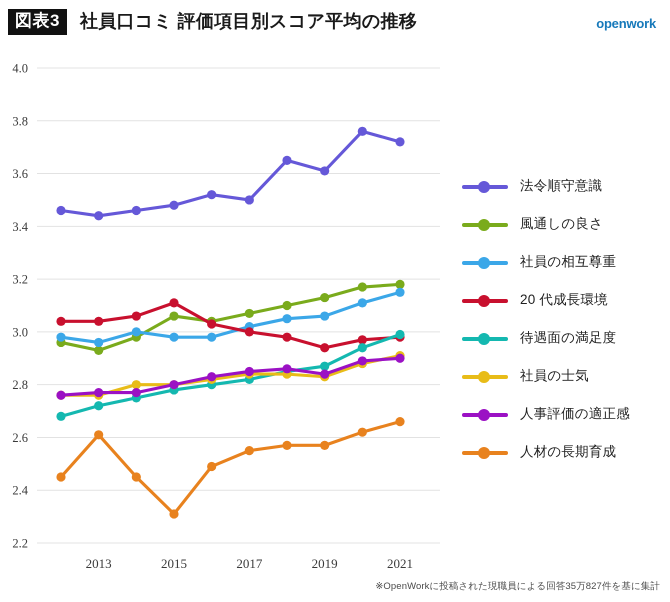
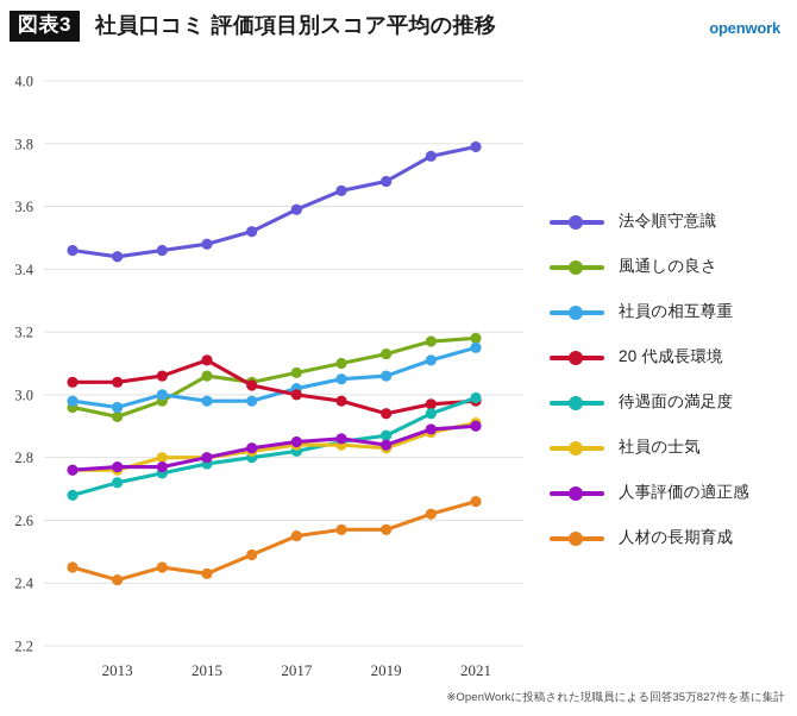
人材の長期育成/2013: 2.61 -> 2.41
人材の長期育成/2015: 2.31 -> 2.43
法令順守意識/2017: 3.50 -> 3.59
法令順守意識/2019: 3.61 -> 3.68
法令順守意識/2021: 3.72 -> 3.79
